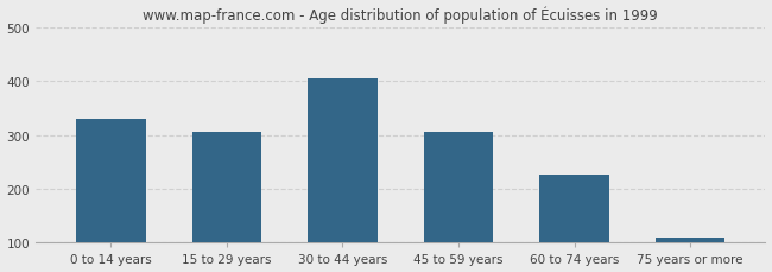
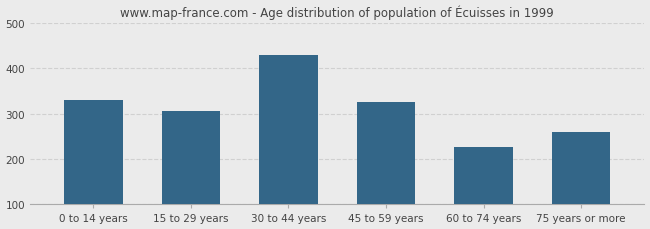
30 to 44 years: 405 -> 430
45 to 59 years: 305 -> 325
75 years or more: 110 -> 260
